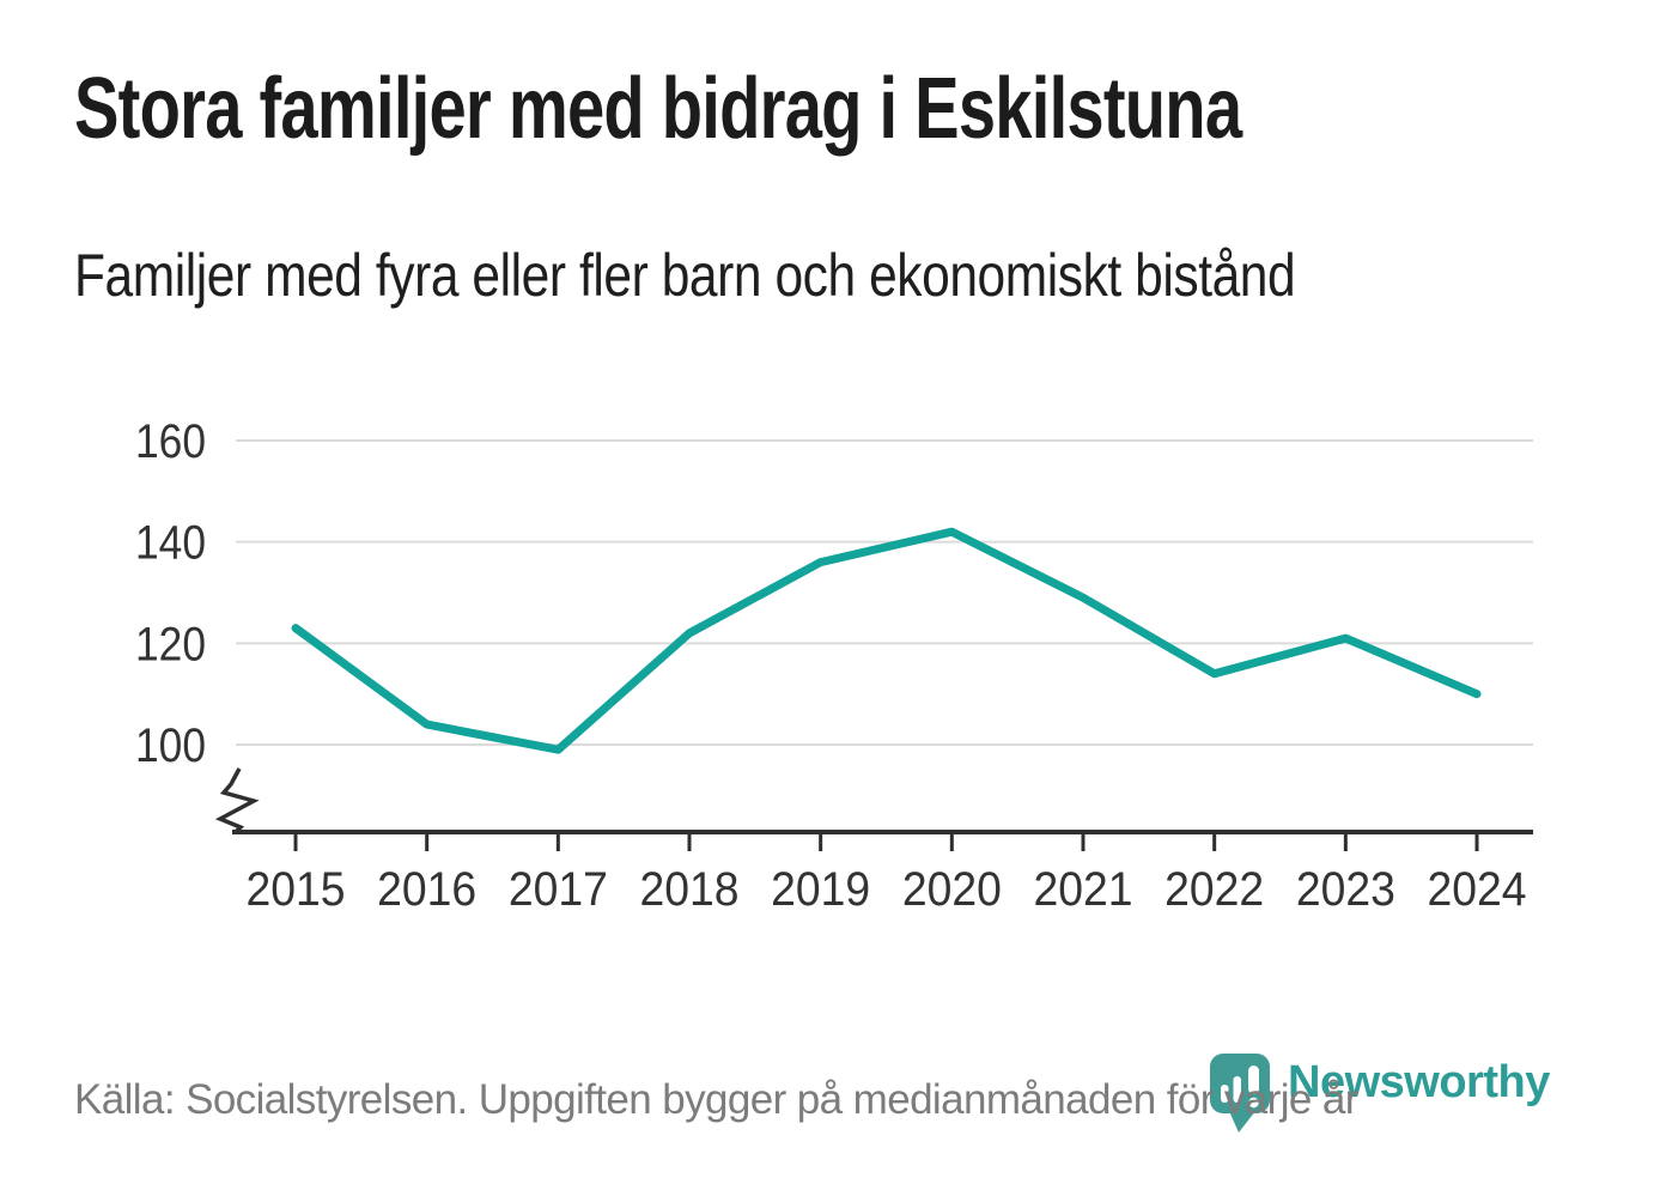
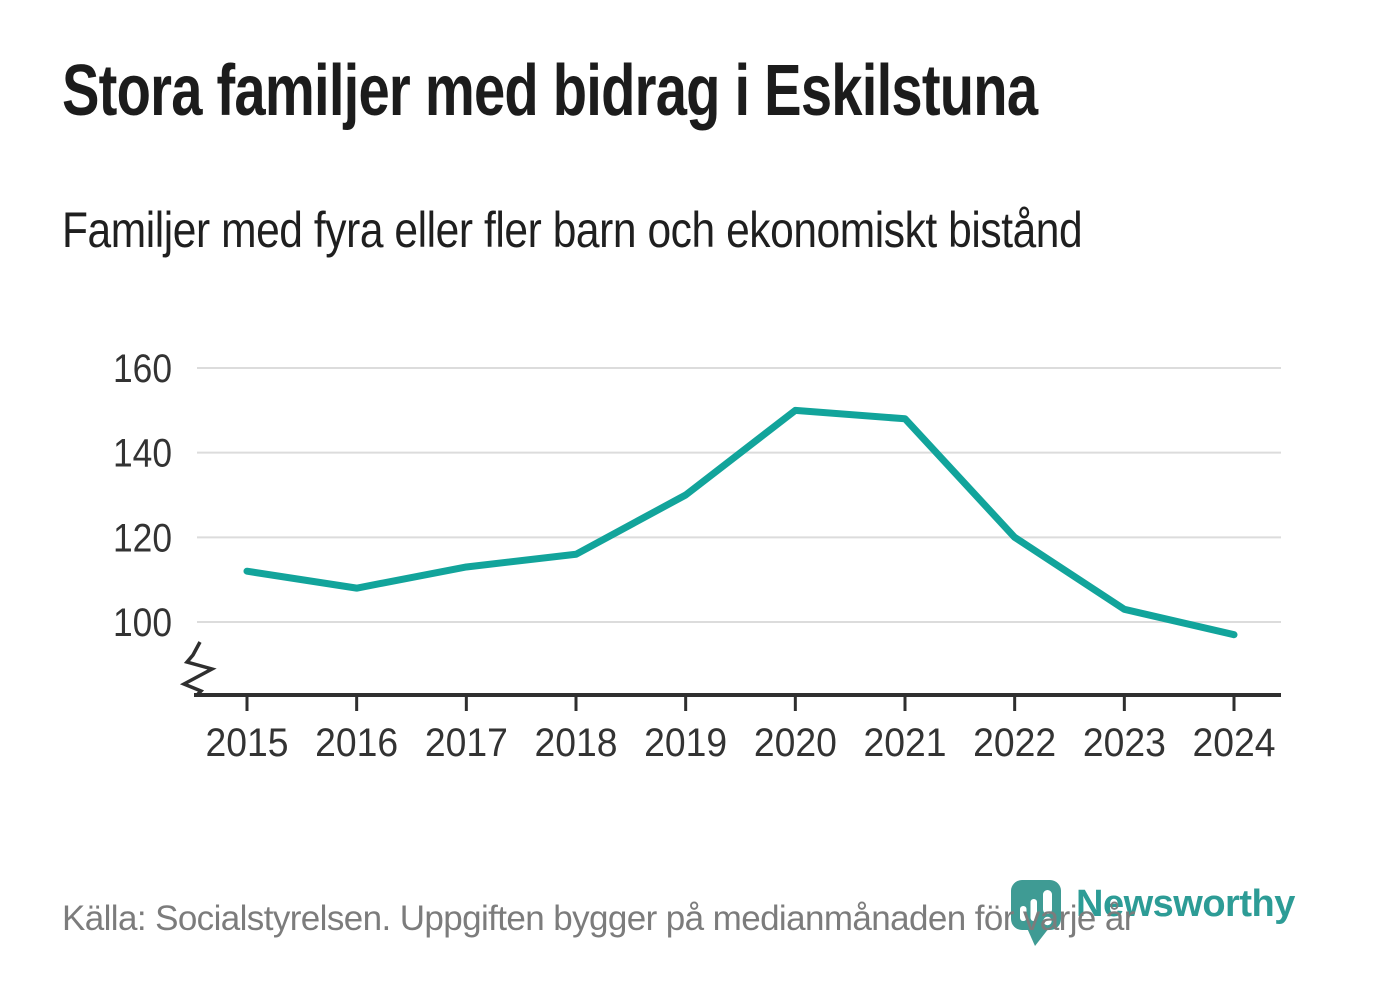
2015: 123 -> 112
2016: 104 -> 108
2017: 99 -> 113
2018: 122 -> 116
2019: 136 -> 130
2020: 142 -> 150
2021: 129 -> 148
2022: 114 -> 120
2023: 121 -> 103
2024: 110 -> 97
